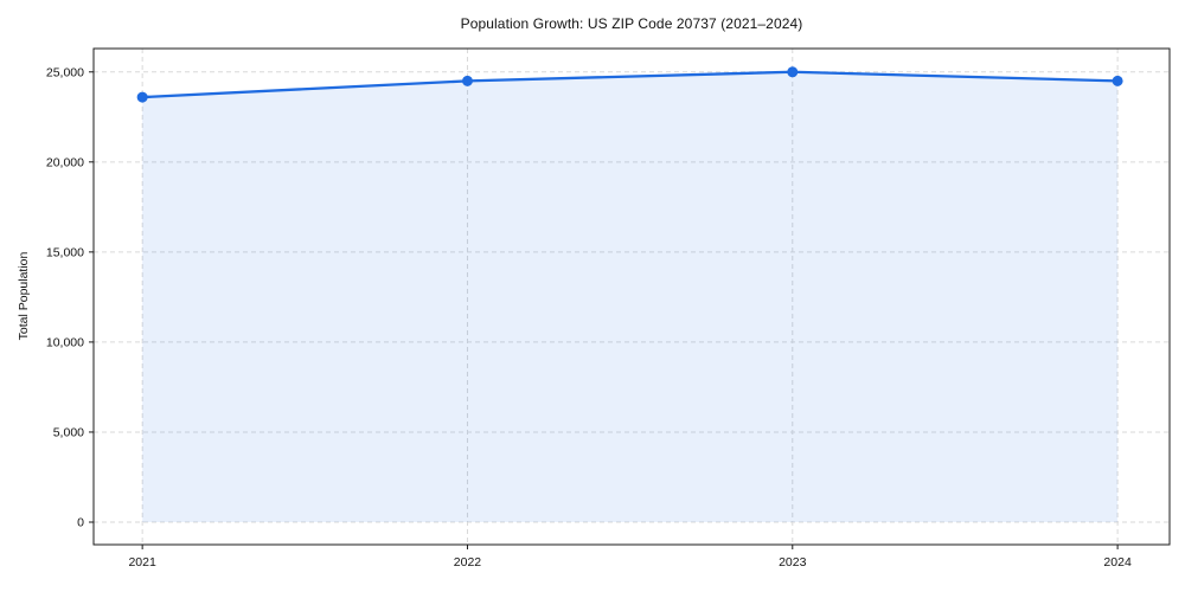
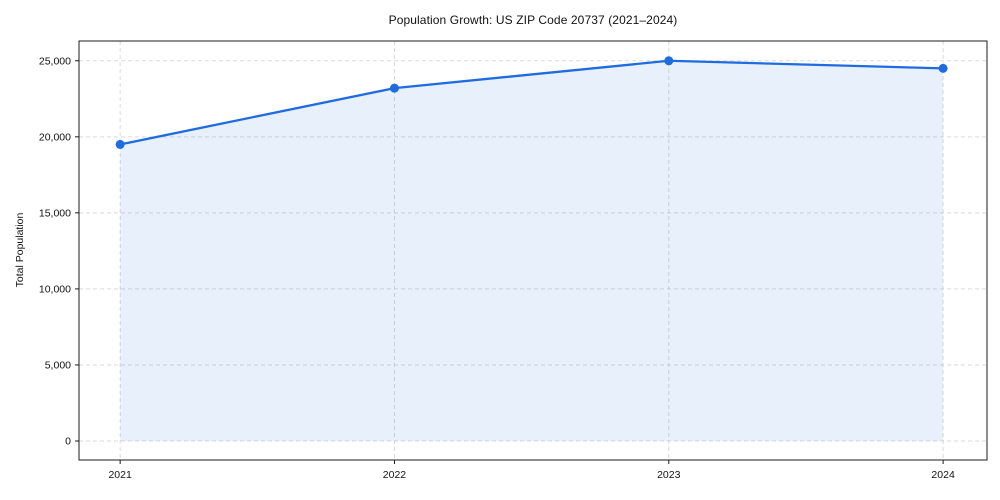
2021: 23600 -> 19500
2022: 24500 -> 23200
